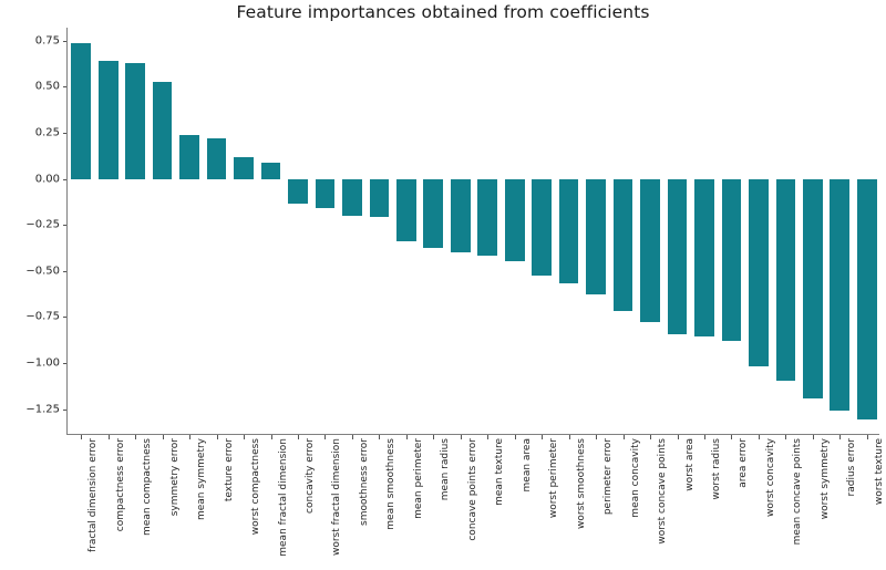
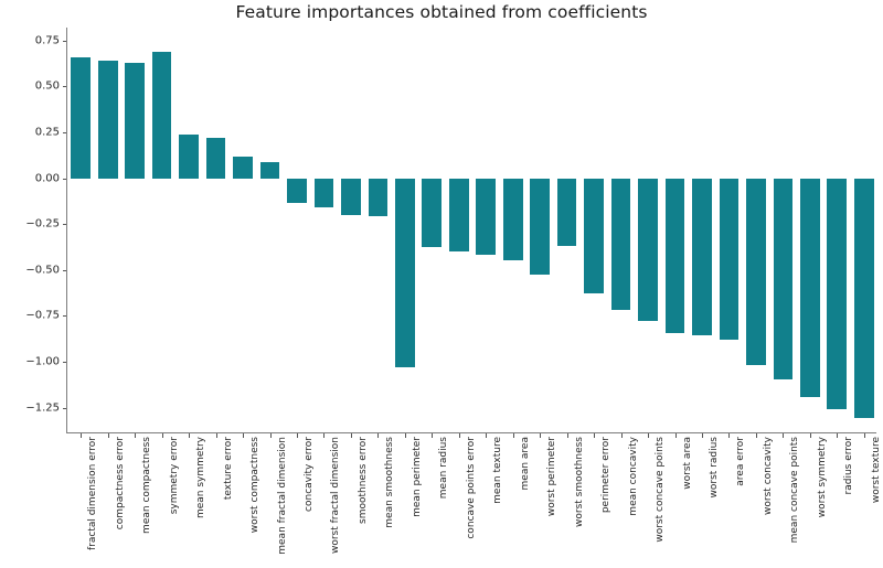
fractal dimension error: 0.73 -> 0.66
symmetry error: 0.53 -> 0.69
mean perimeter: -0.34 -> -1.03
worst smoothness: -0.56 -> -0.37
